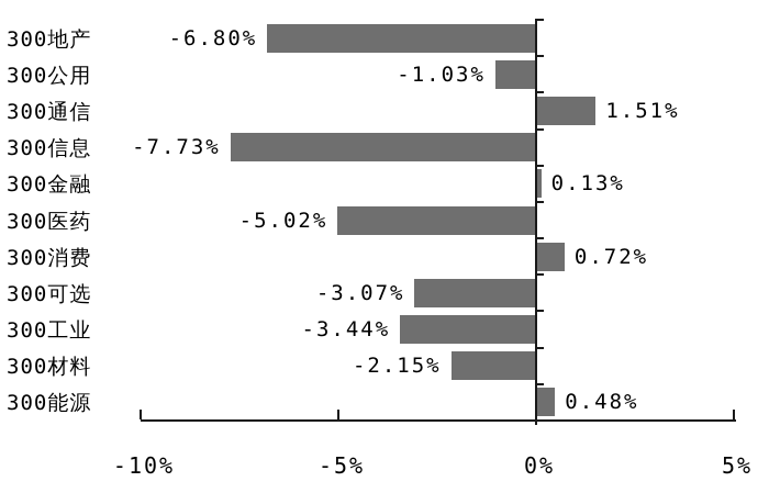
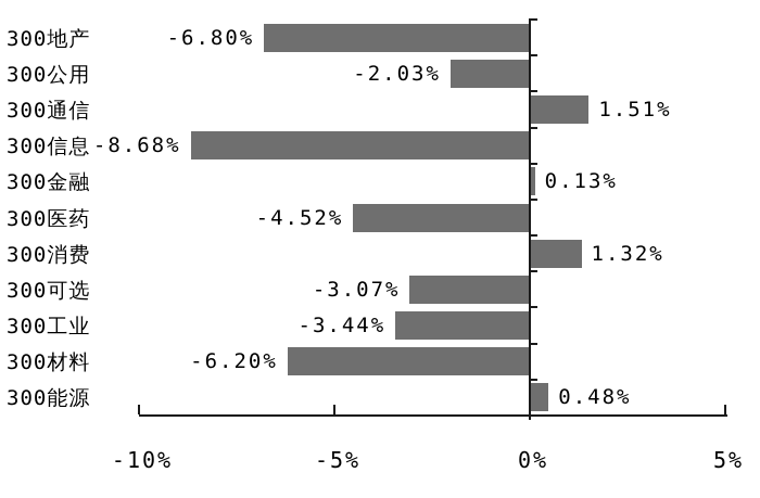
300公用: -1.03% -> -2.03%
300信息: -7.73% -> -8.68%
300医药: -5.02% -> -4.52%
300消费: 0.72% -> 1.32%
300材料: -2.15% -> -6.20%
